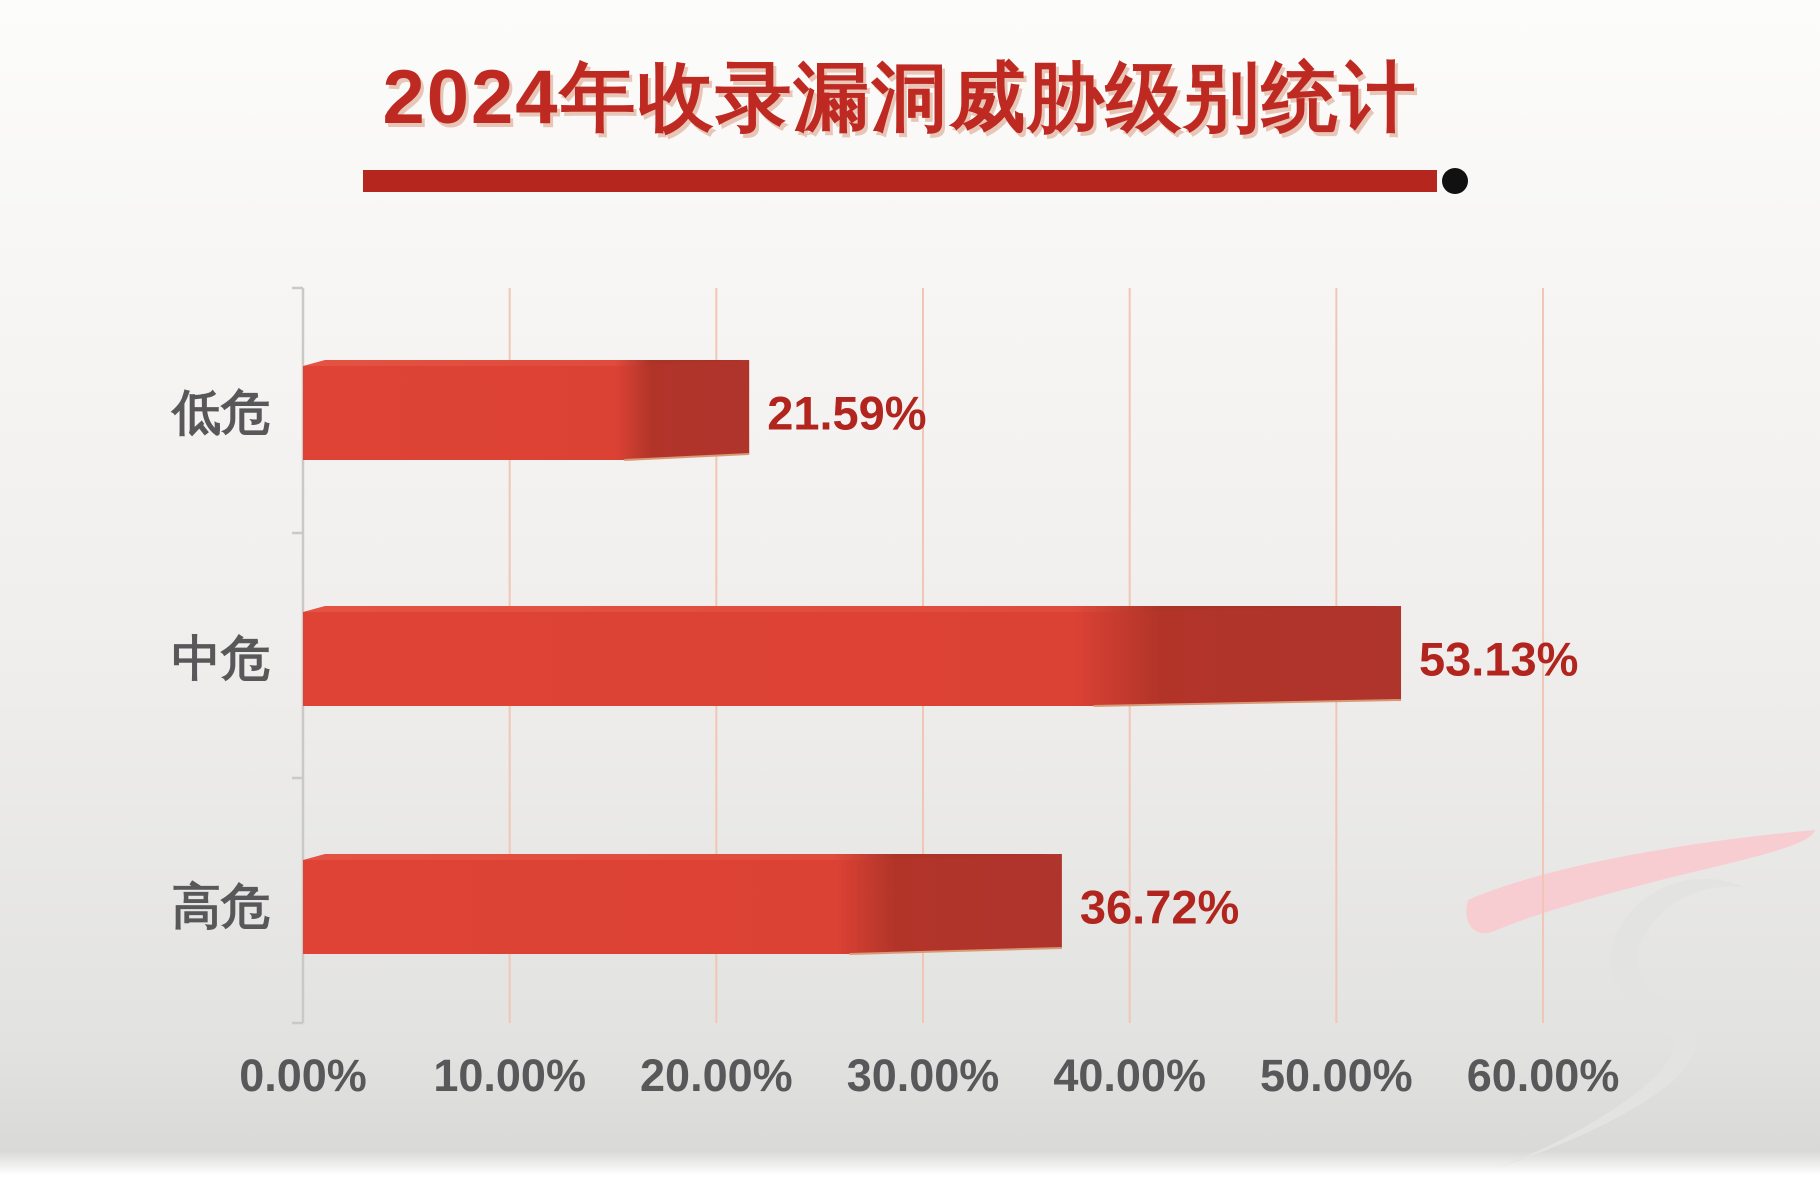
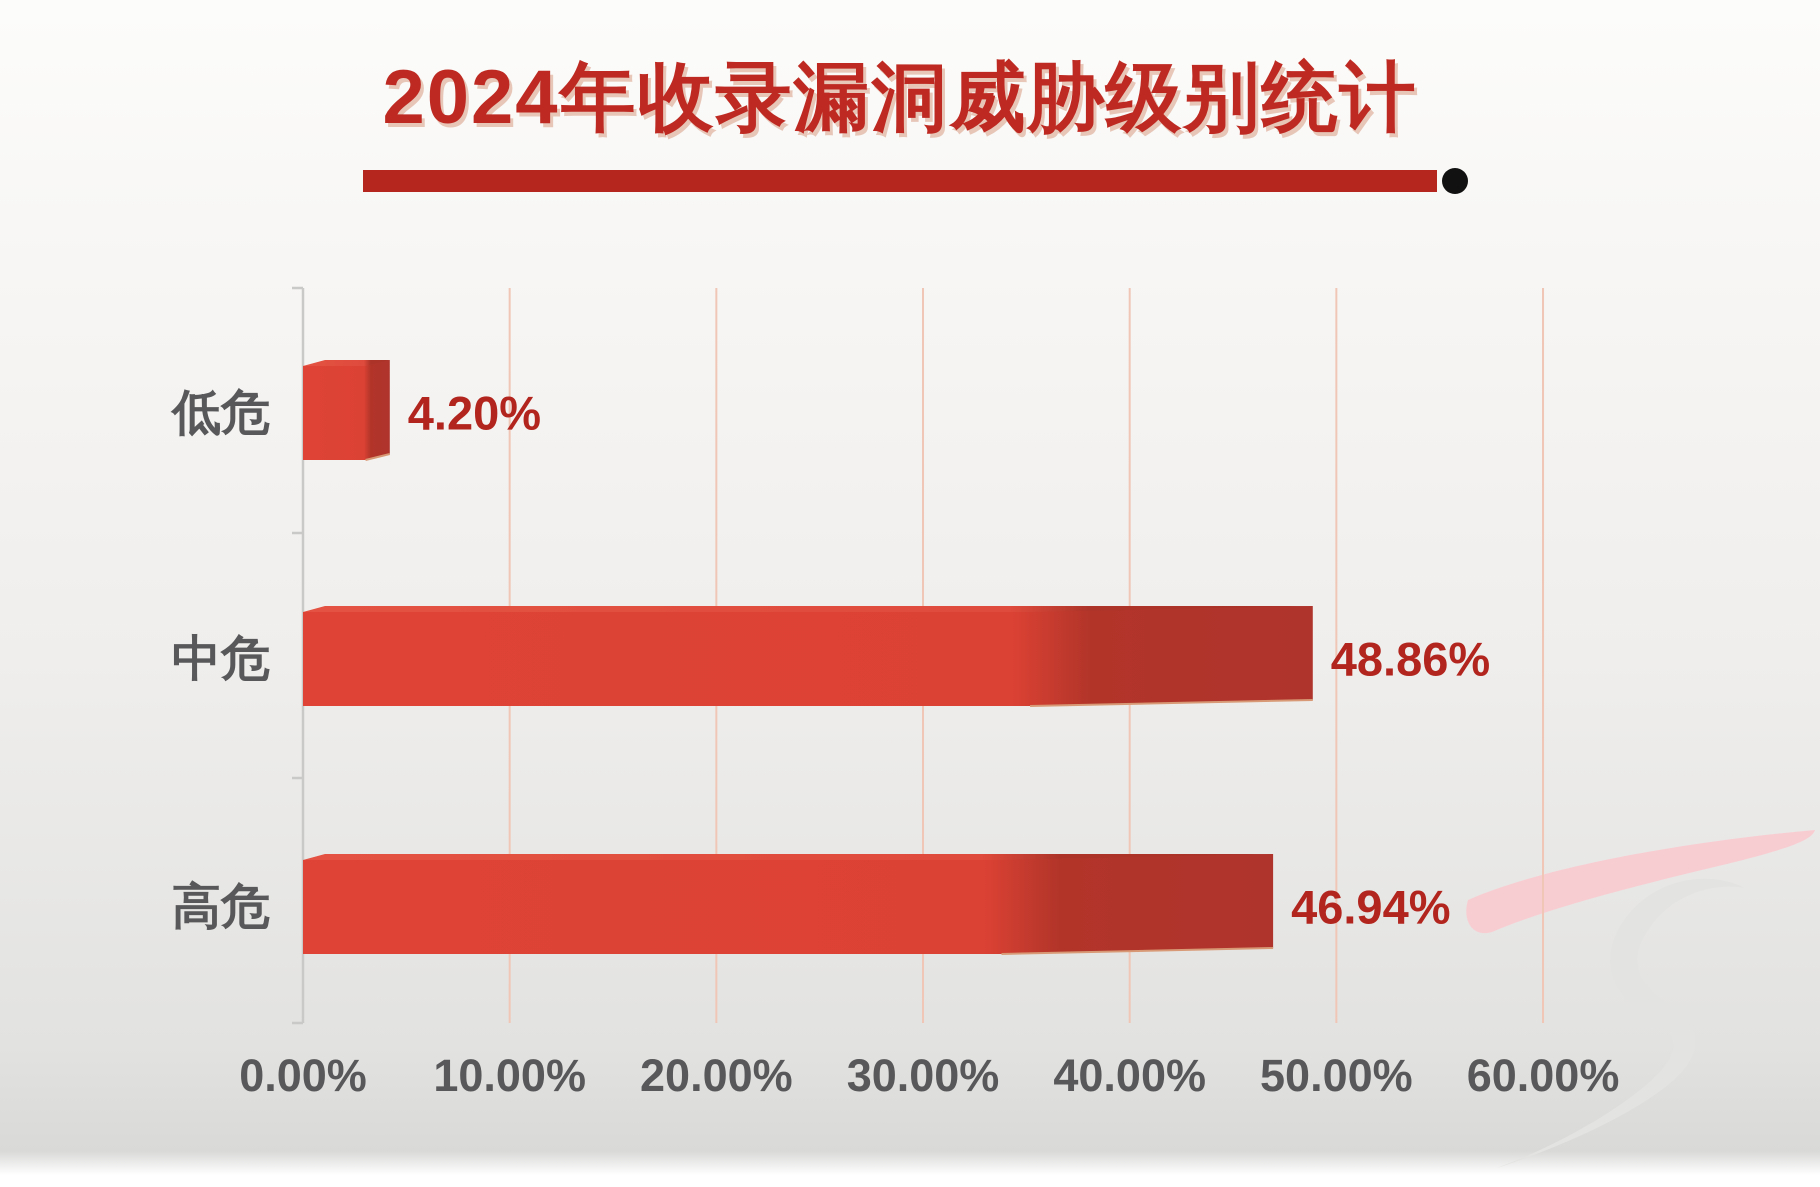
低危: 21.59% -> 4.20%
中危: 53.13% -> 48.86%
高危: 36.72% -> 46.94%
